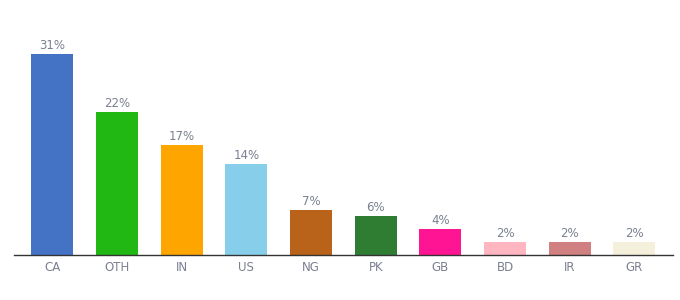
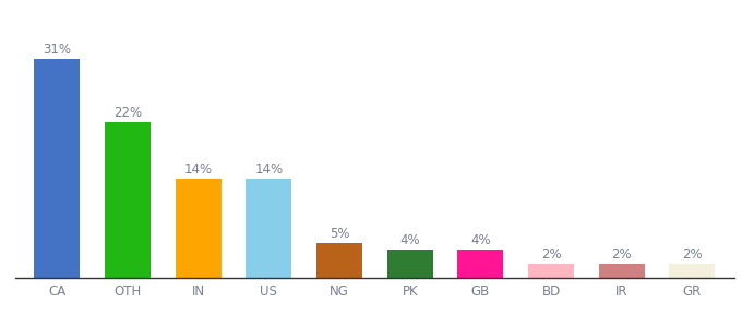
IN: 17% -> 14%
NG: 7% -> 5%
PK: 6% -> 4%
